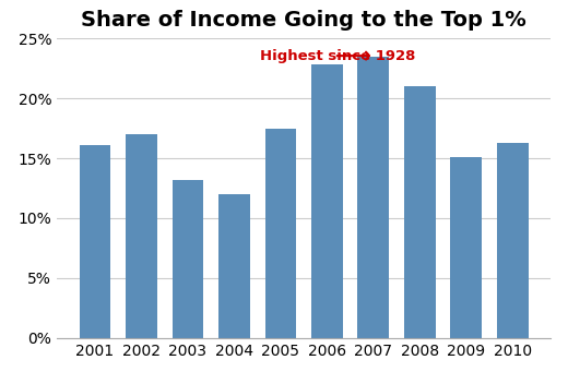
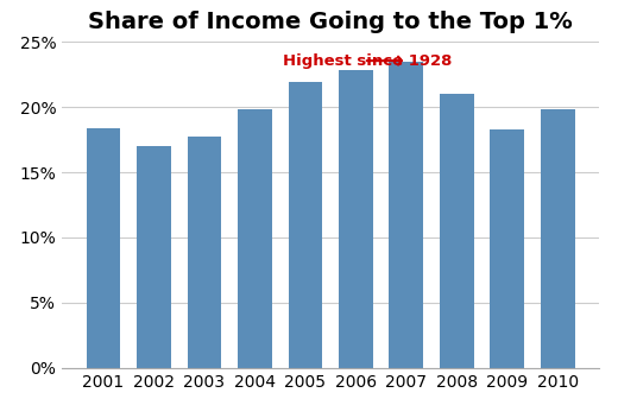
2001: 16.1% -> 18.4%
2003: 13.2% -> 17.7%
2004: 12.0% -> 19.8%
2005: 17.5% -> 21.9%
2009: 15.1% -> 18.3%
2010: 16.3% -> 19.8%
